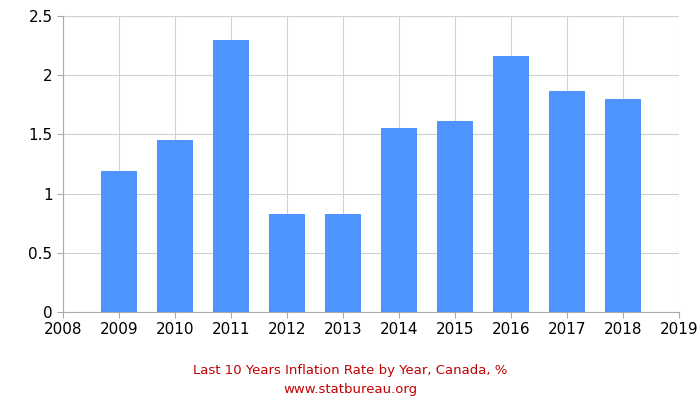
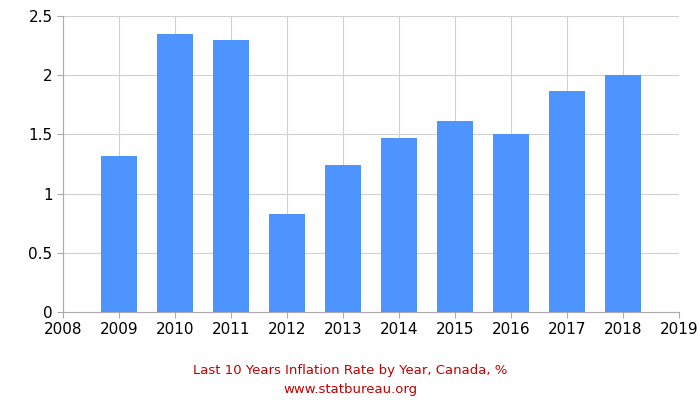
2009: 1.19 -> 1.32
2010: 1.45 -> 2.35
2013: 0.83 -> 1.24
2014: 1.55 -> 1.47
2016: 2.16 -> 1.50
2018: 1.80 -> 2.00
